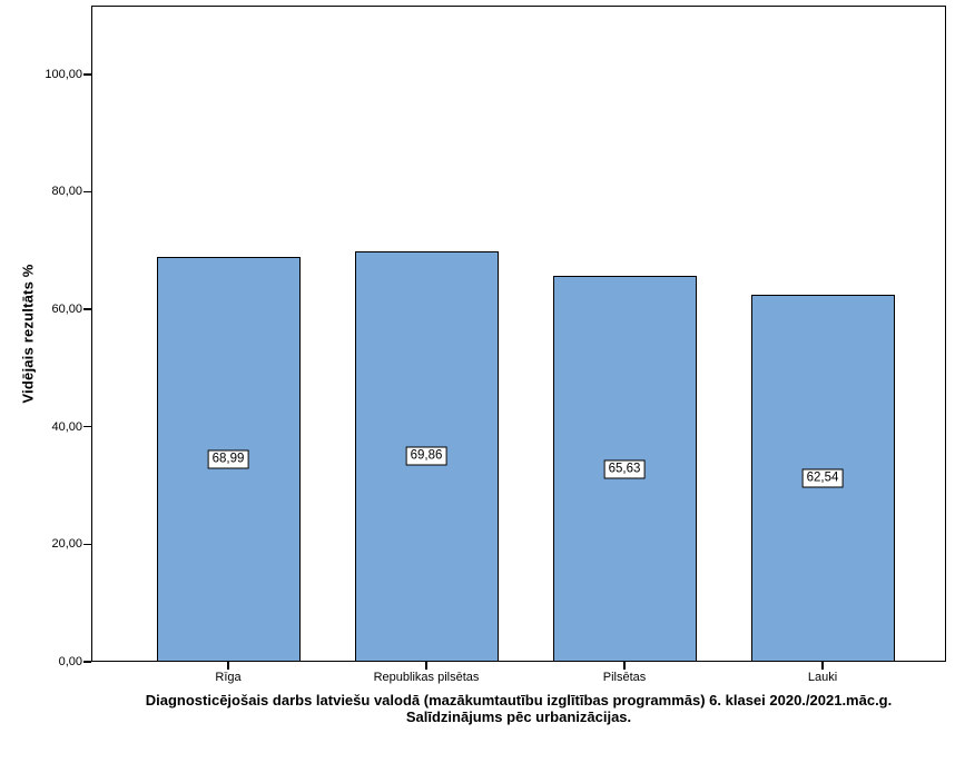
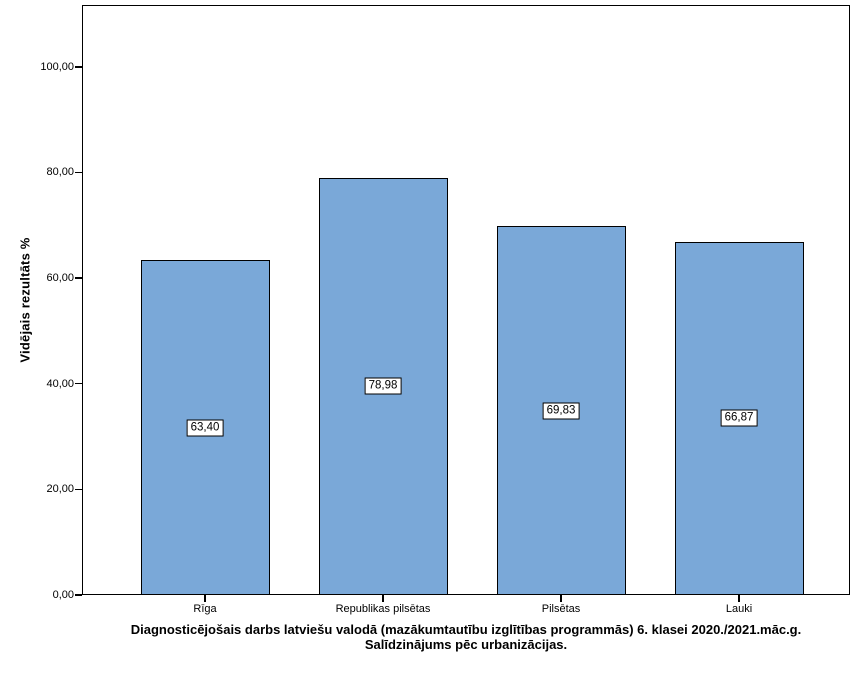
Rīga: 68,99 -> 63,40
Republikas pilsētas: 69,86 -> 78,98
Pilsētas: 65,63 -> 69,83
Lauki: 62,54 -> 66,87
